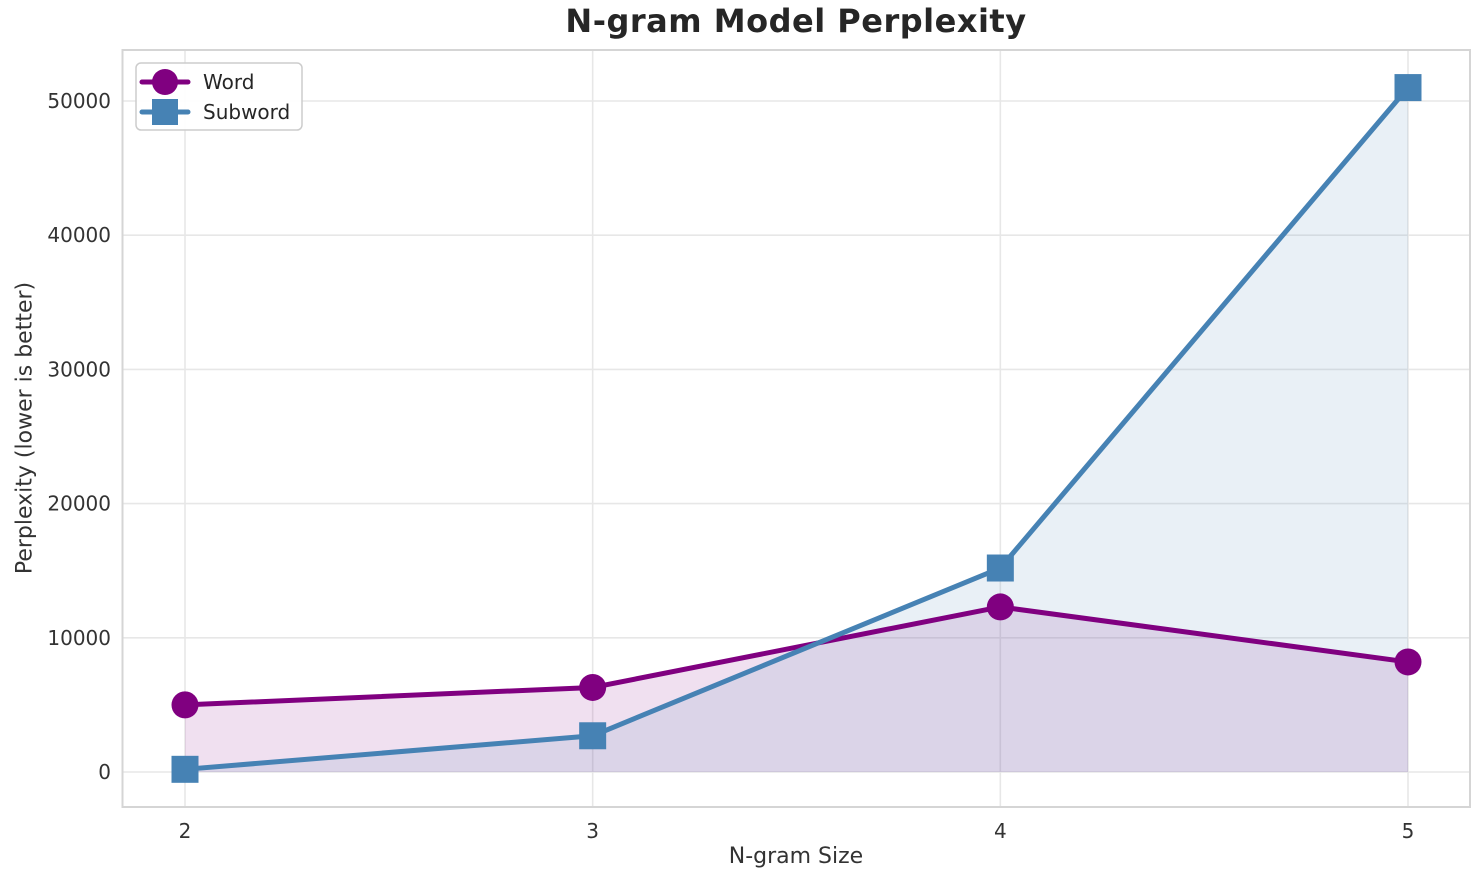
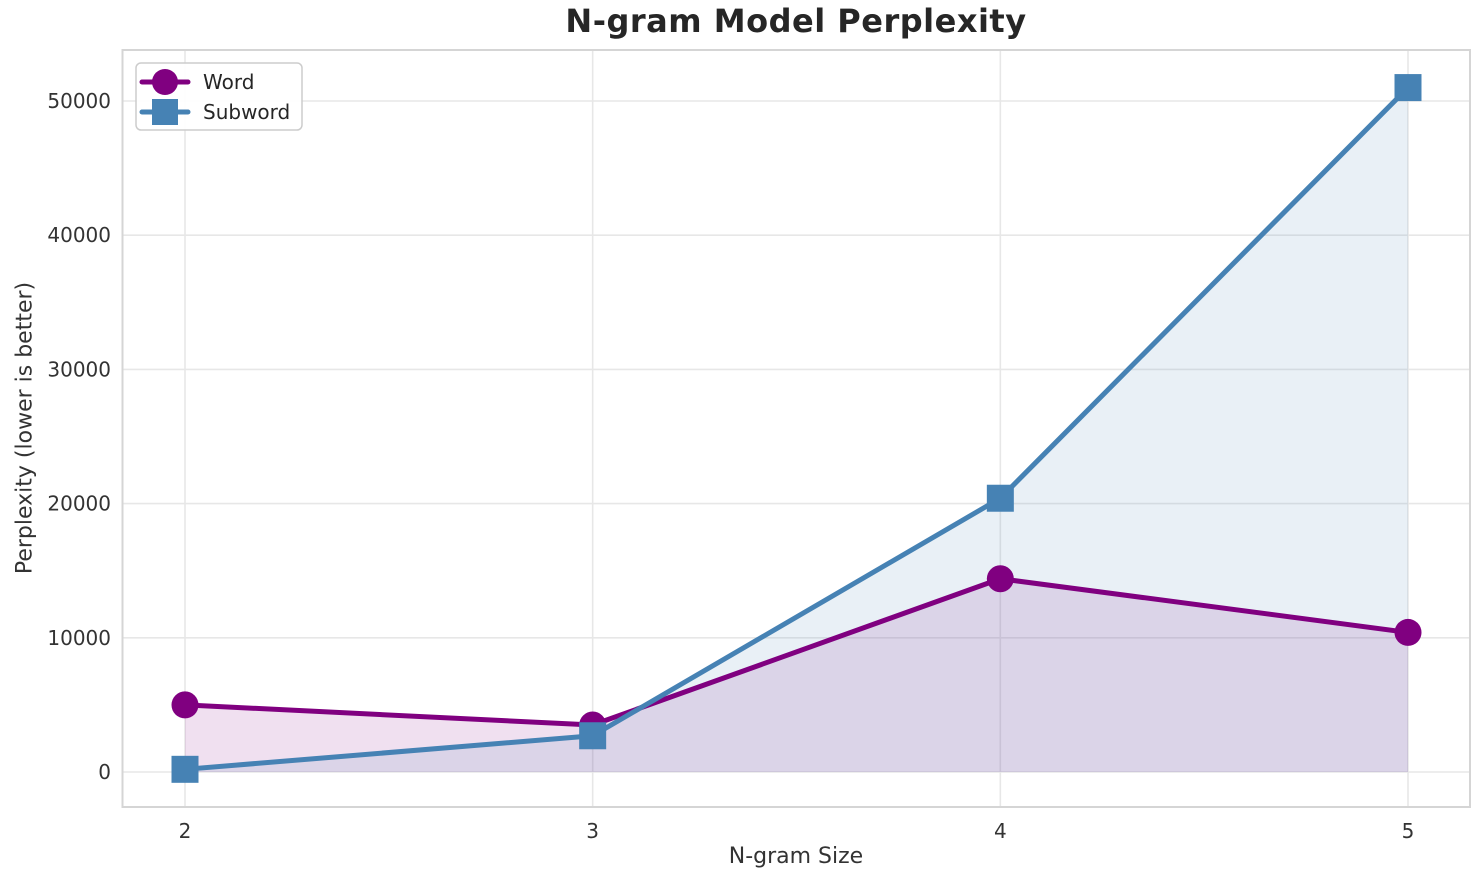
Word/3: 6300 -> 3500
Word/4: 12300 -> 14400
Subword/4: 15200 -> 20400
Word/5: 8200 -> 10400
